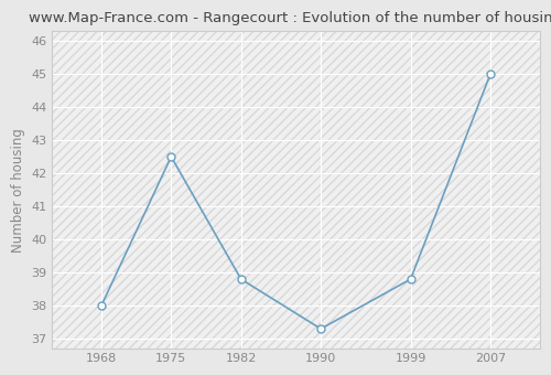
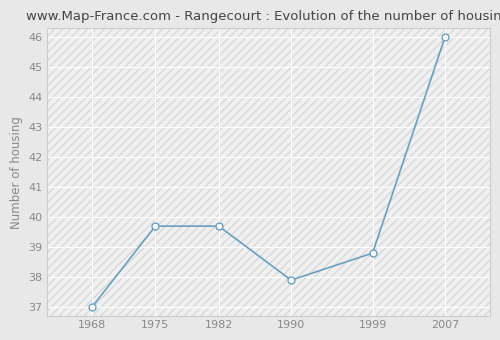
1968: 38.0 -> 37.0
1975: 42.5 -> 39.7
1982: 38.8 -> 39.7
1990: 37.3 -> 37.9
2007: 45.0 -> 46.0
